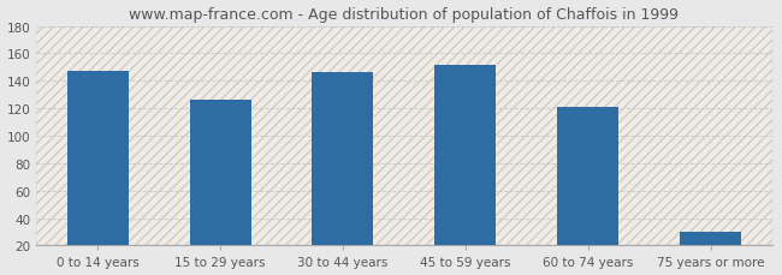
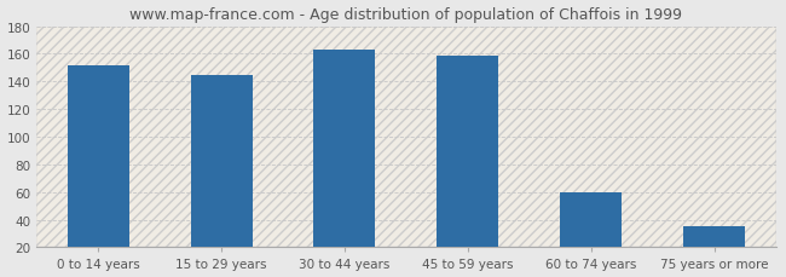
0 to 14 years: 147 -> 152
15 to 29 years: 126 -> 145
30 to 44 years: 146 -> 163
45 to 59 years: 152 -> 159
60 to 74 years: 121 -> 60
75 years or more: 30 -> 35
